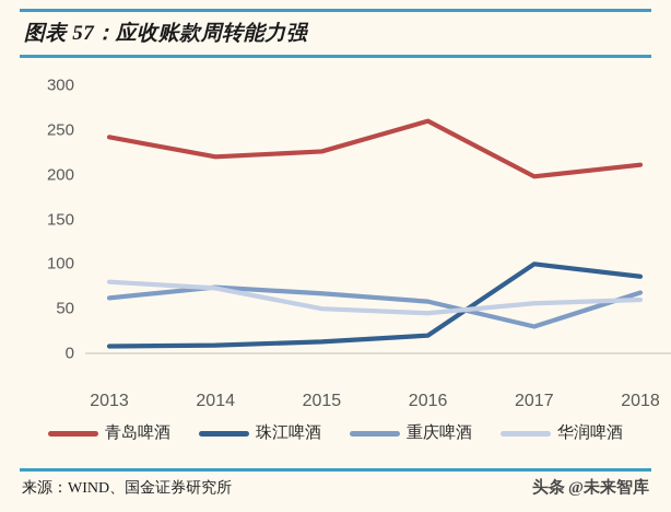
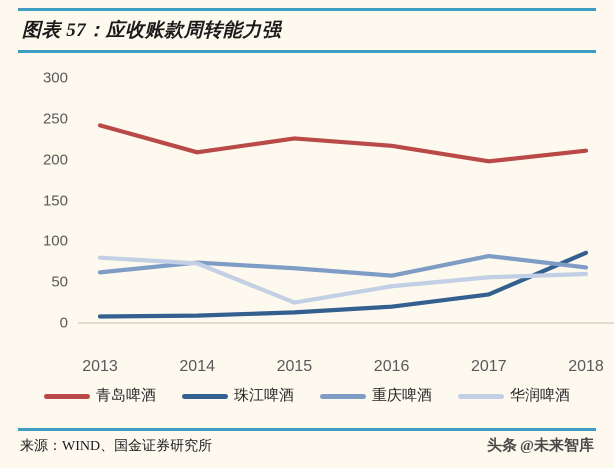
青岛啤酒/2014: 220 -> 210
华润啤酒/2015: 50 -> 20
青岛啤酒/2016: 260 -> 220
珠江啤酒/2017: 100 -> 40
重庆啤酒/2017: 30 -> 80
